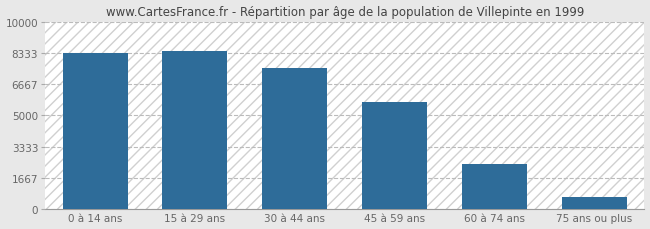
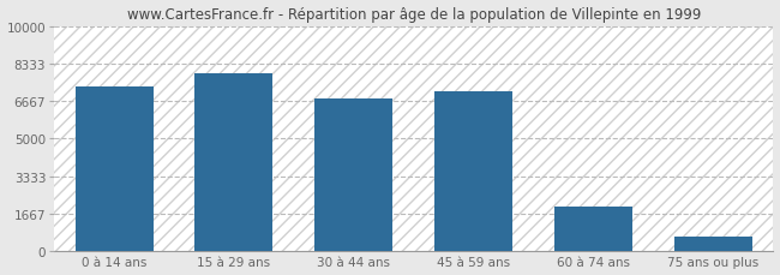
0 à 14 ans: 8300 -> 7300
15 à 29 ans: 8400 -> 7900
30 à 44 ans: 7500 -> 6800
45 à 59 ans: 5700 -> 7100
60 à 74 ans: 2400 -> 2000
